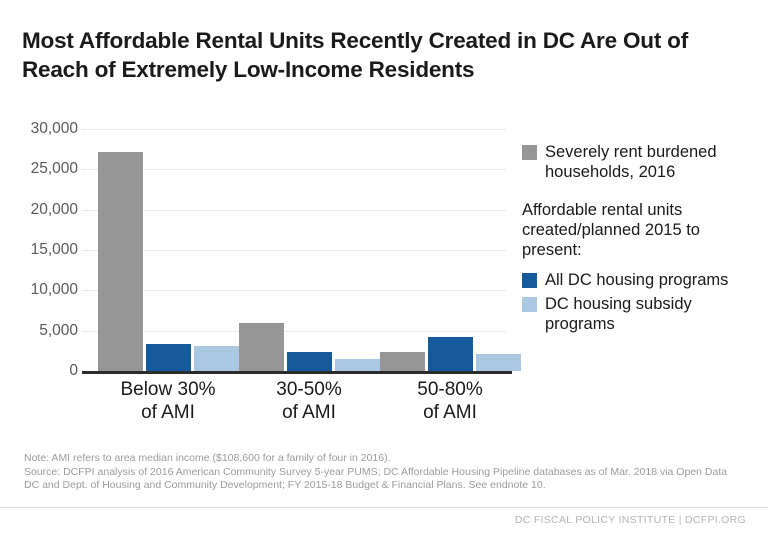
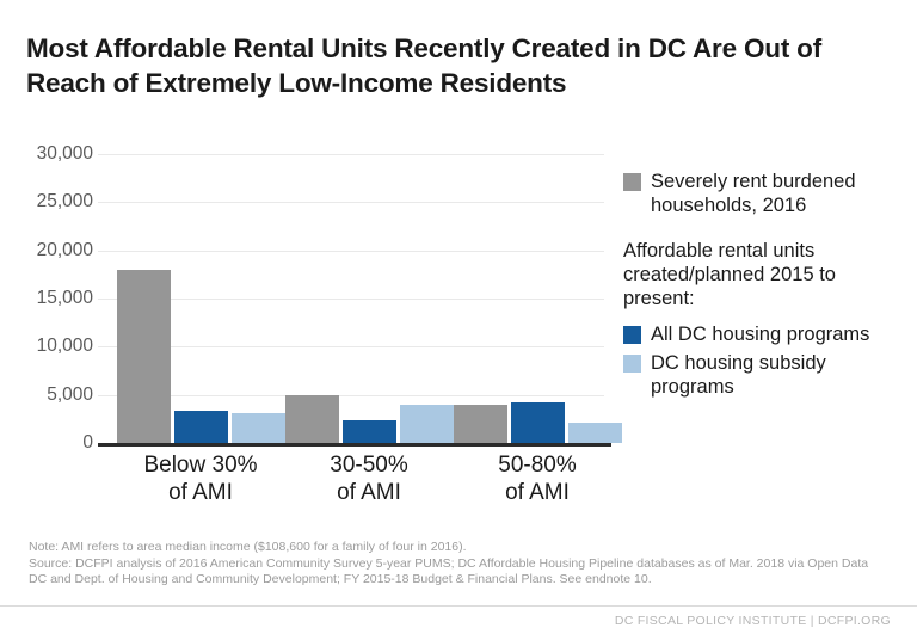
Severely rent burdened households, 2016/Below 30% of AMI: 27000 -> 18000
Severely rent burdened households, 2016/30-50% of AMI: 6000 -> 5000
DC housing subsidy programs/30-50% of AMI: 2000 -> 4000
Severely rent burdened households, 2016/50-80% of AMI: 2000 -> 4000
